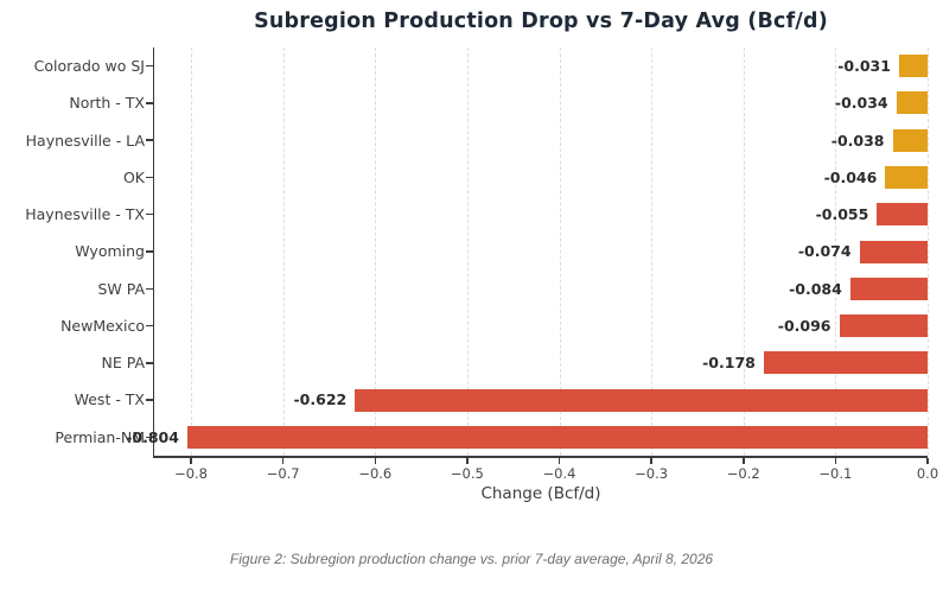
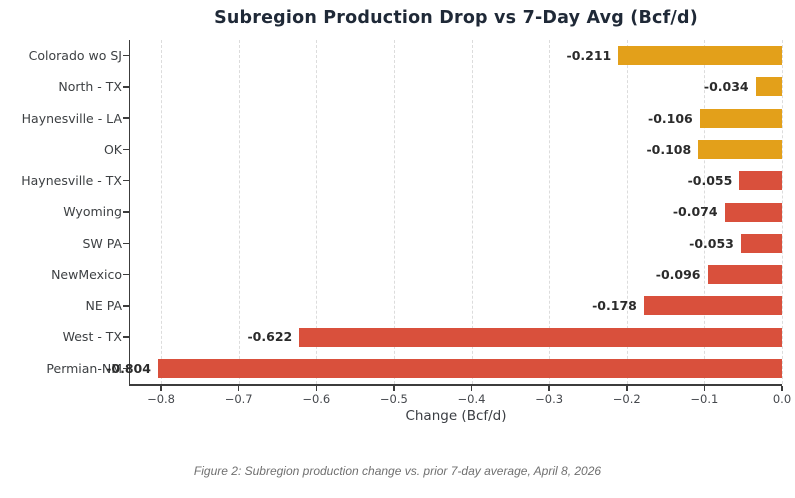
Colorado wo SJ: -0.031 -> -0.211
Haynesville - LA: -0.038 -> -0.106
OK: -0.046 -> -0.108
SW PA: -0.084 -> -0.053
